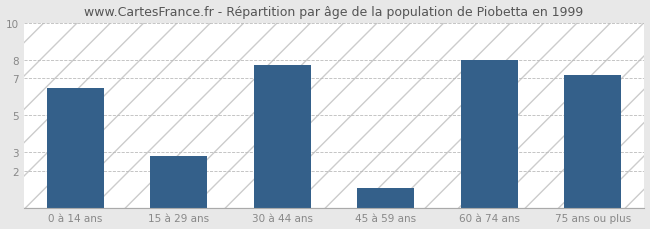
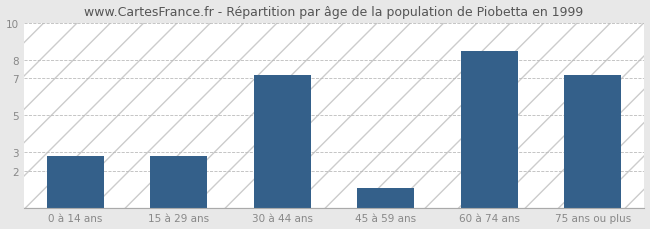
0 à 14 ans: 6.5 -> 2.8
30 à 44 ans: 7.7 -> 7.2
60 à 74 ans: 8.0 -> 8.5
